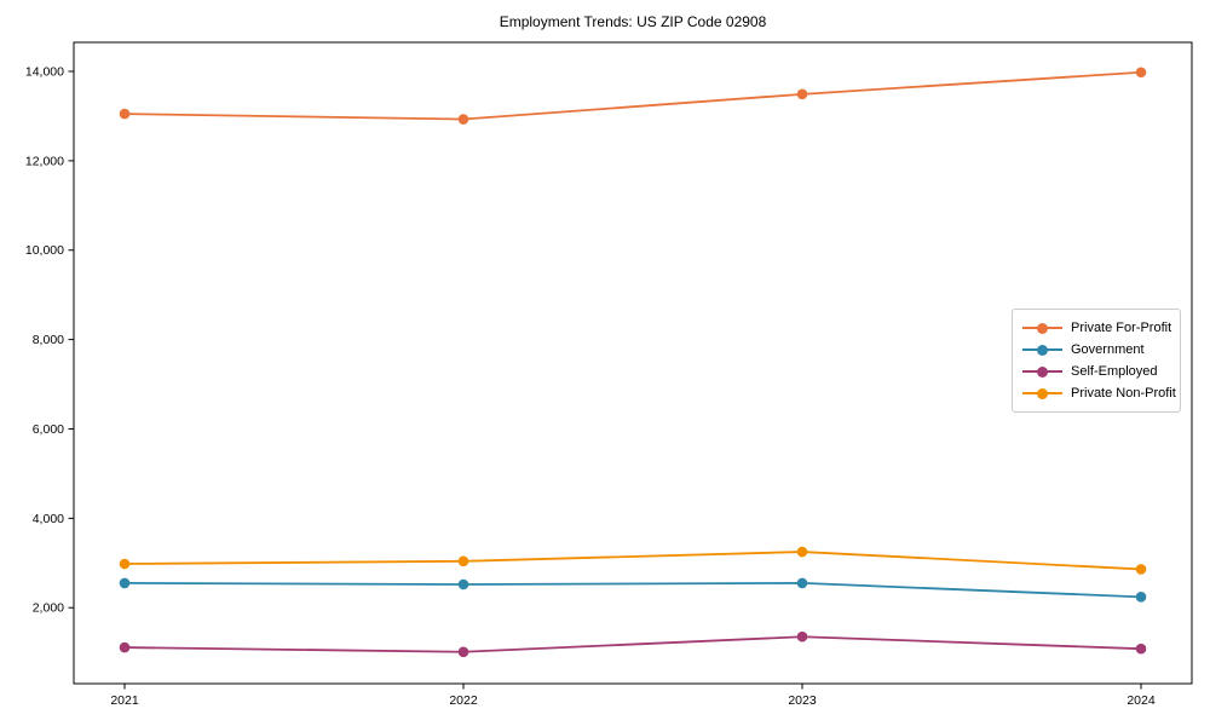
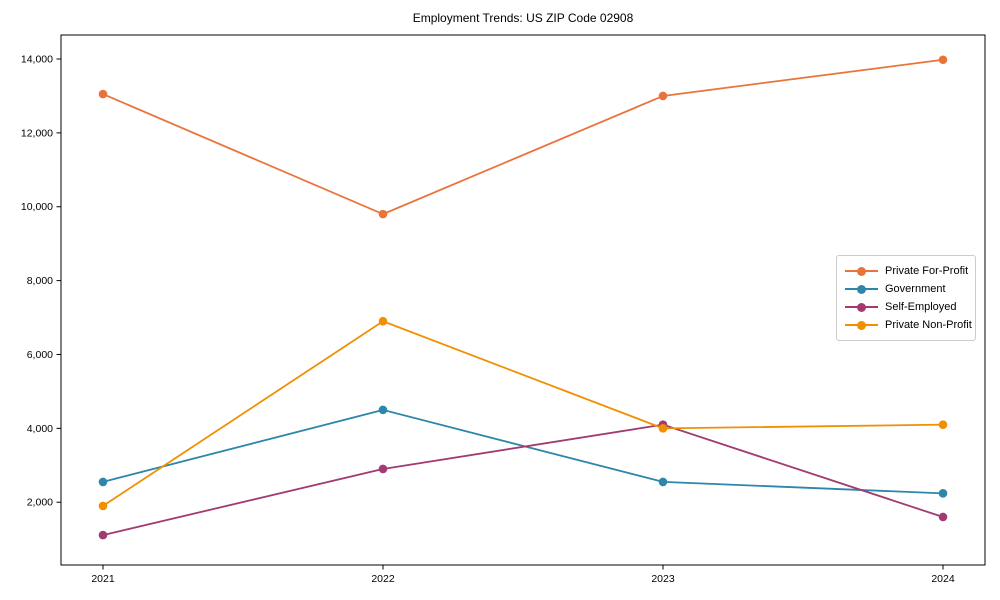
Private Non-Profit/2021: 3000 -> 1900
Private For-Profit/2022: 12900 -> 9800
Government/2022: 2500 -> 4500
Self-Employed/2022: 1000 -> 2900
Private Non-Profit/2022: 3000 -> 6900
Private For-Profit/2023: 13500 -> 13000
Self-Employed/2023: 1400 -> 4100
Private Non-Profit/2023: 3200 -> 4000
Self-Employed/2024: 1100 -> 1600
Private Non-Profit/2024: 2900 -> 4100
